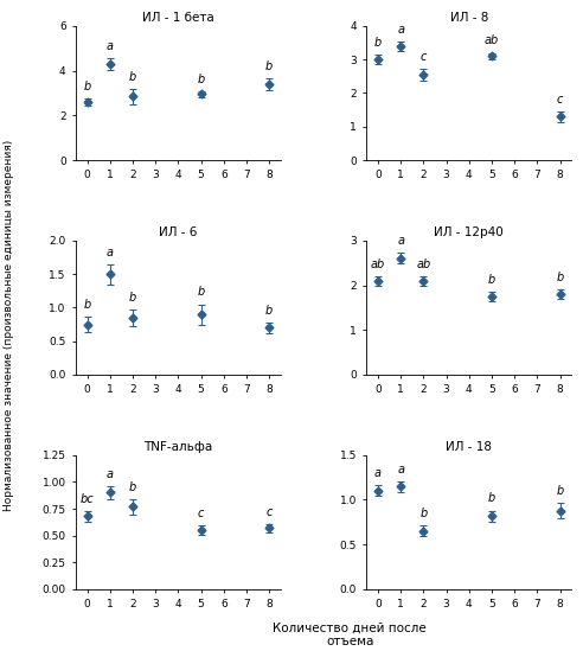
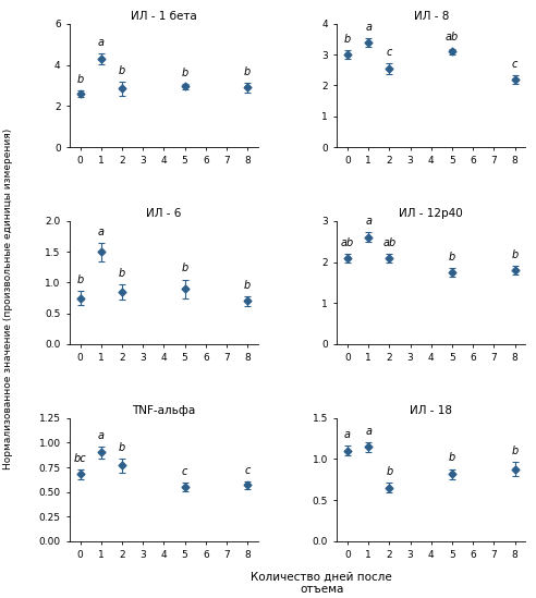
ИЛ - 1 бета/8: 3.4 -> 2.9
ИЛ - 8/8: 1.30 -> 2.20
